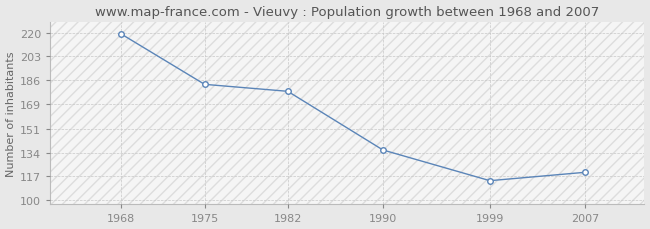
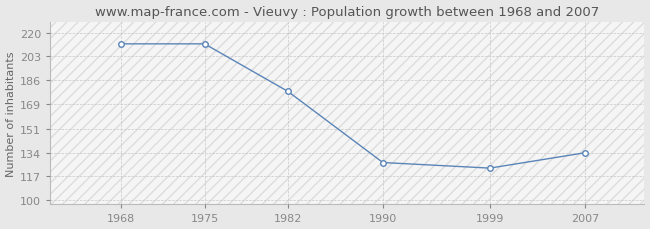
1968: 219 -> 212
1975: 183 -> 212
1990: 136 -> 127
1999: 114 -> 123
2007: 120 -> 134
